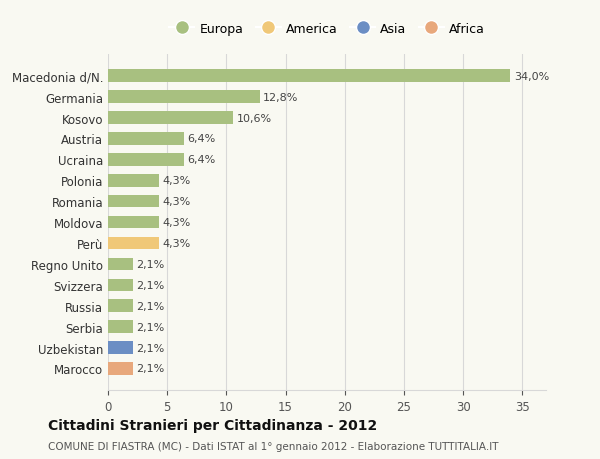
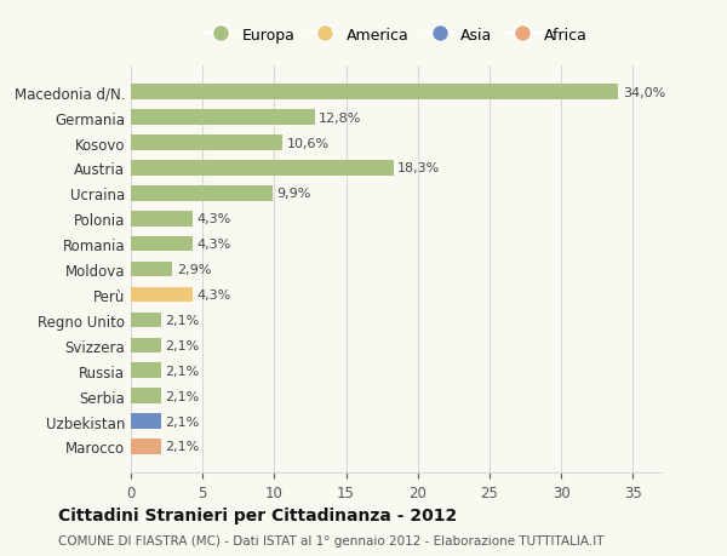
Austria: 6,4% -> 18,3%
Ucraina: 6,4% -> 9,9%
Moldova: 4,3% -> 2,9%
